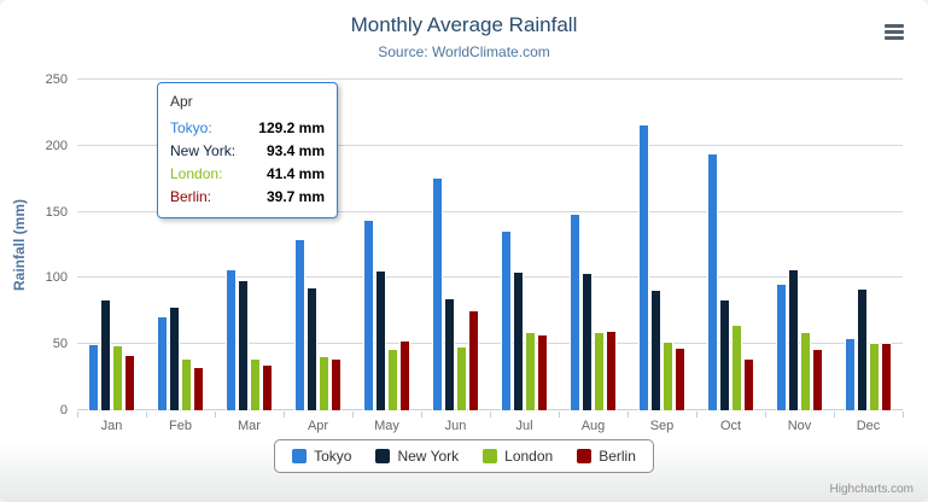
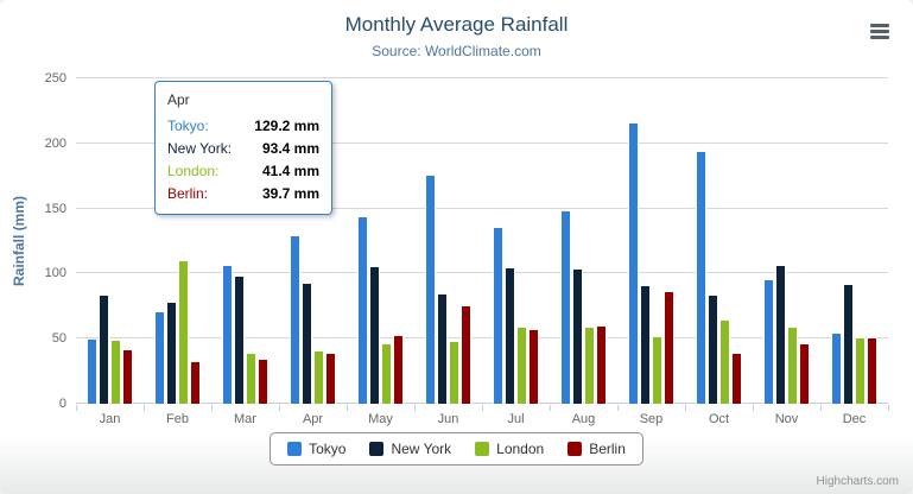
London/Feb: 39 -> 110
Berlin/Sep: 48 -> 87
